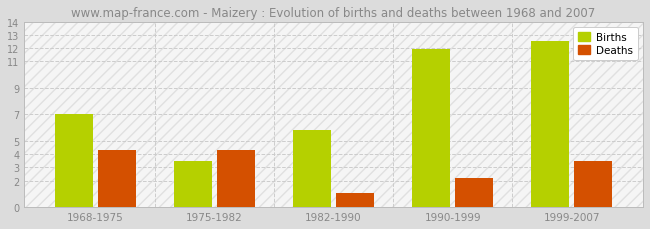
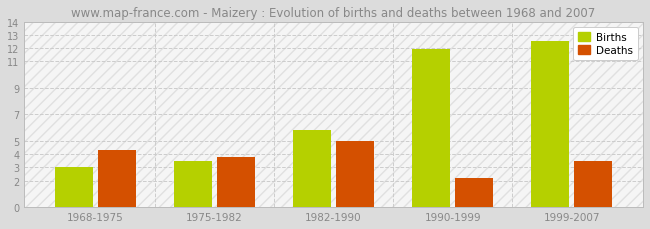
Births/1968-1975: 7.0 -> 3.0
Deaths/1975-1982: 4.3 -> 3.8
Deaths/1982-1990: 1.1 -> 5.0
